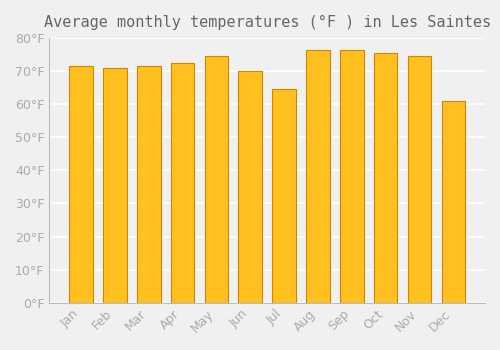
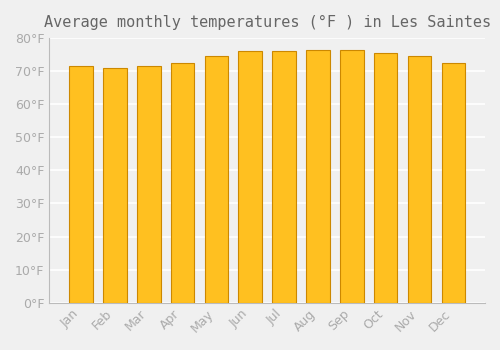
Jun: 70.0°F -> 76.0°F
Jul: 64.5°F -> 76.0°F
Dec: 61.0°F -> 72.5°F
